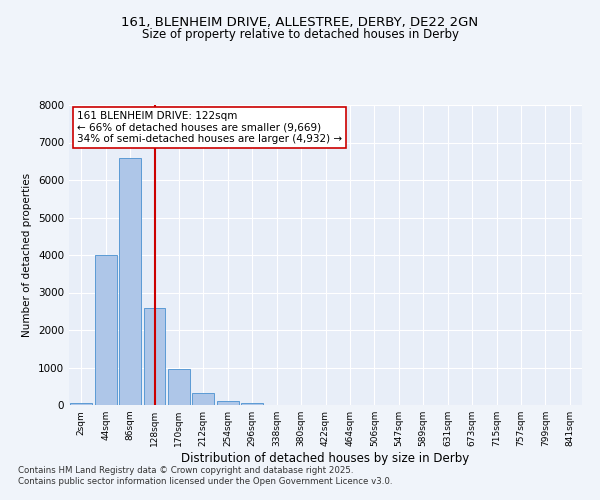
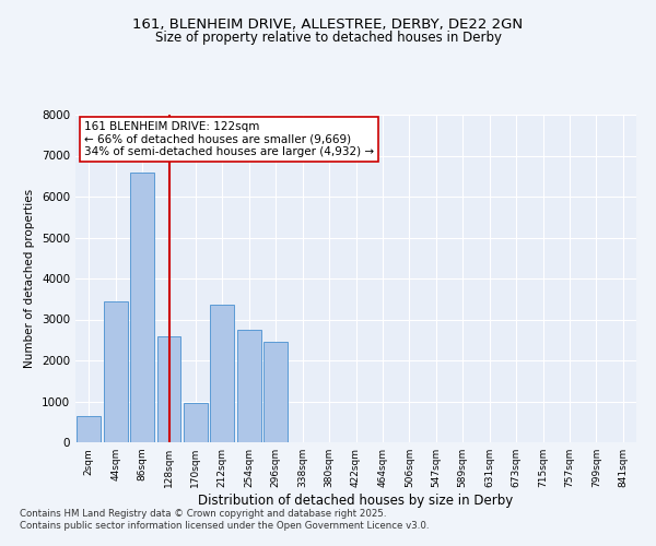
2sqm: 50 -> 650
44sqm: 4000 -> 3450
212sqm: 320 -> 3350
254sqm: 110 -> 2750
296sqm: 60 -> 2450
